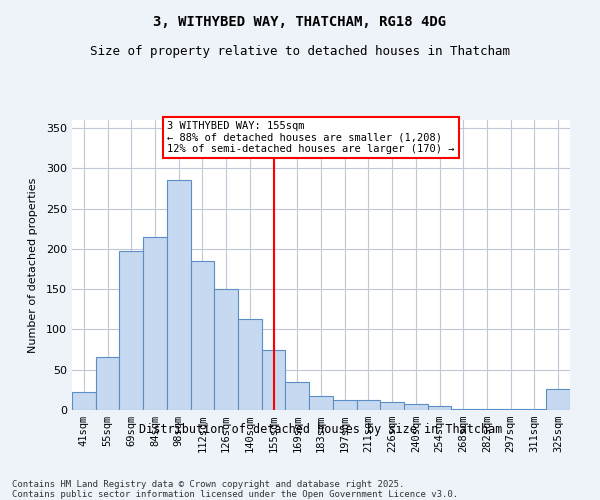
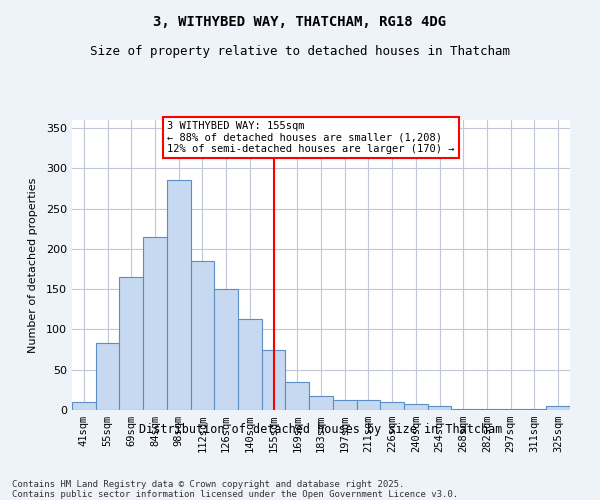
41sqm: 22 -> 10
55sqm: 66 -> 83
69sqm: 198 -> 165
325sqm: 26 -> 5
